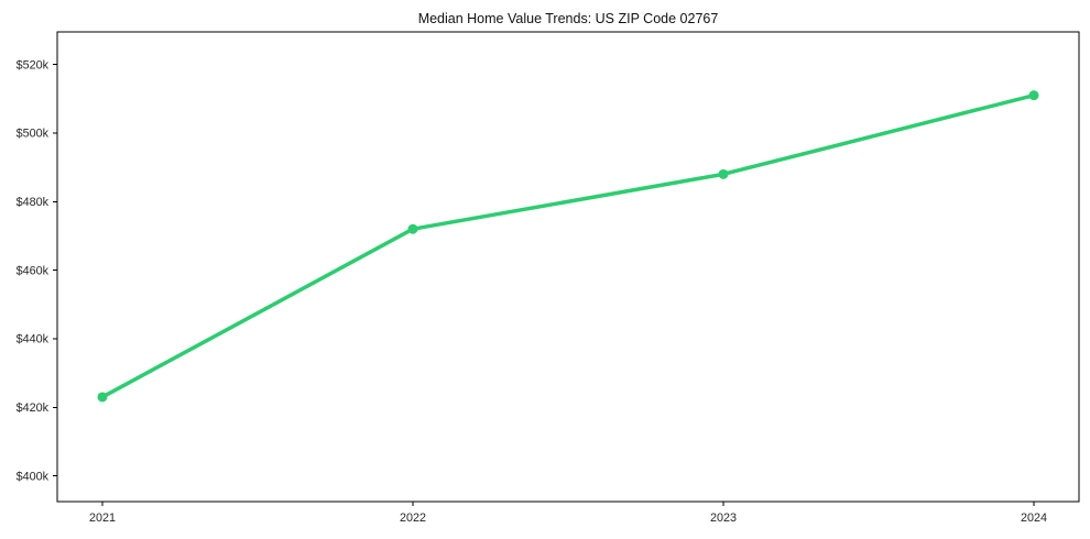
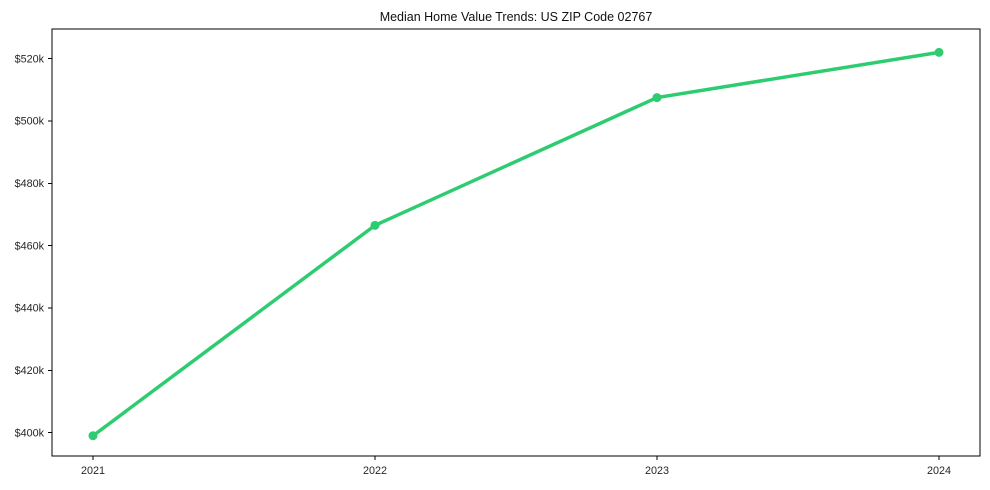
2021: $423k -> $399k
2022: $472k -> $466k
2023: $488k -> $508k
2024: $511k -> $522k
